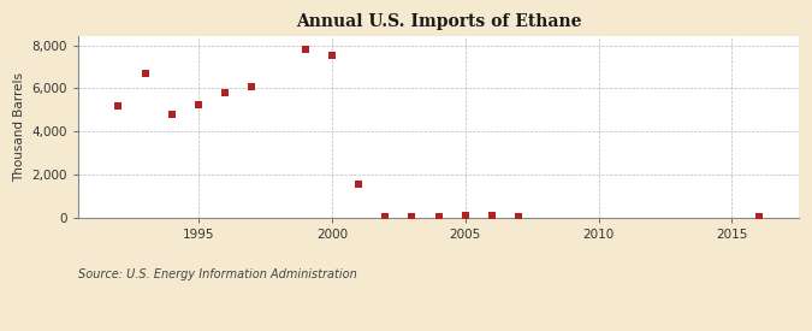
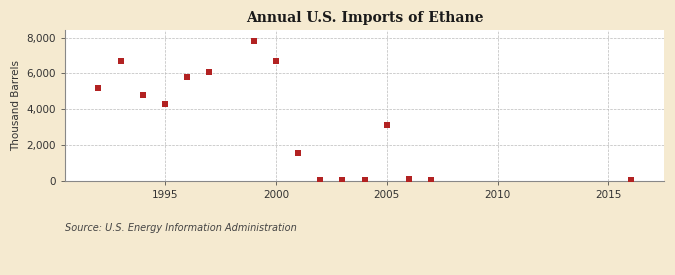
1995: 5,200 -> 4,300
2000: 7,600 -> 6,700
2005: 100 -> 3,100
